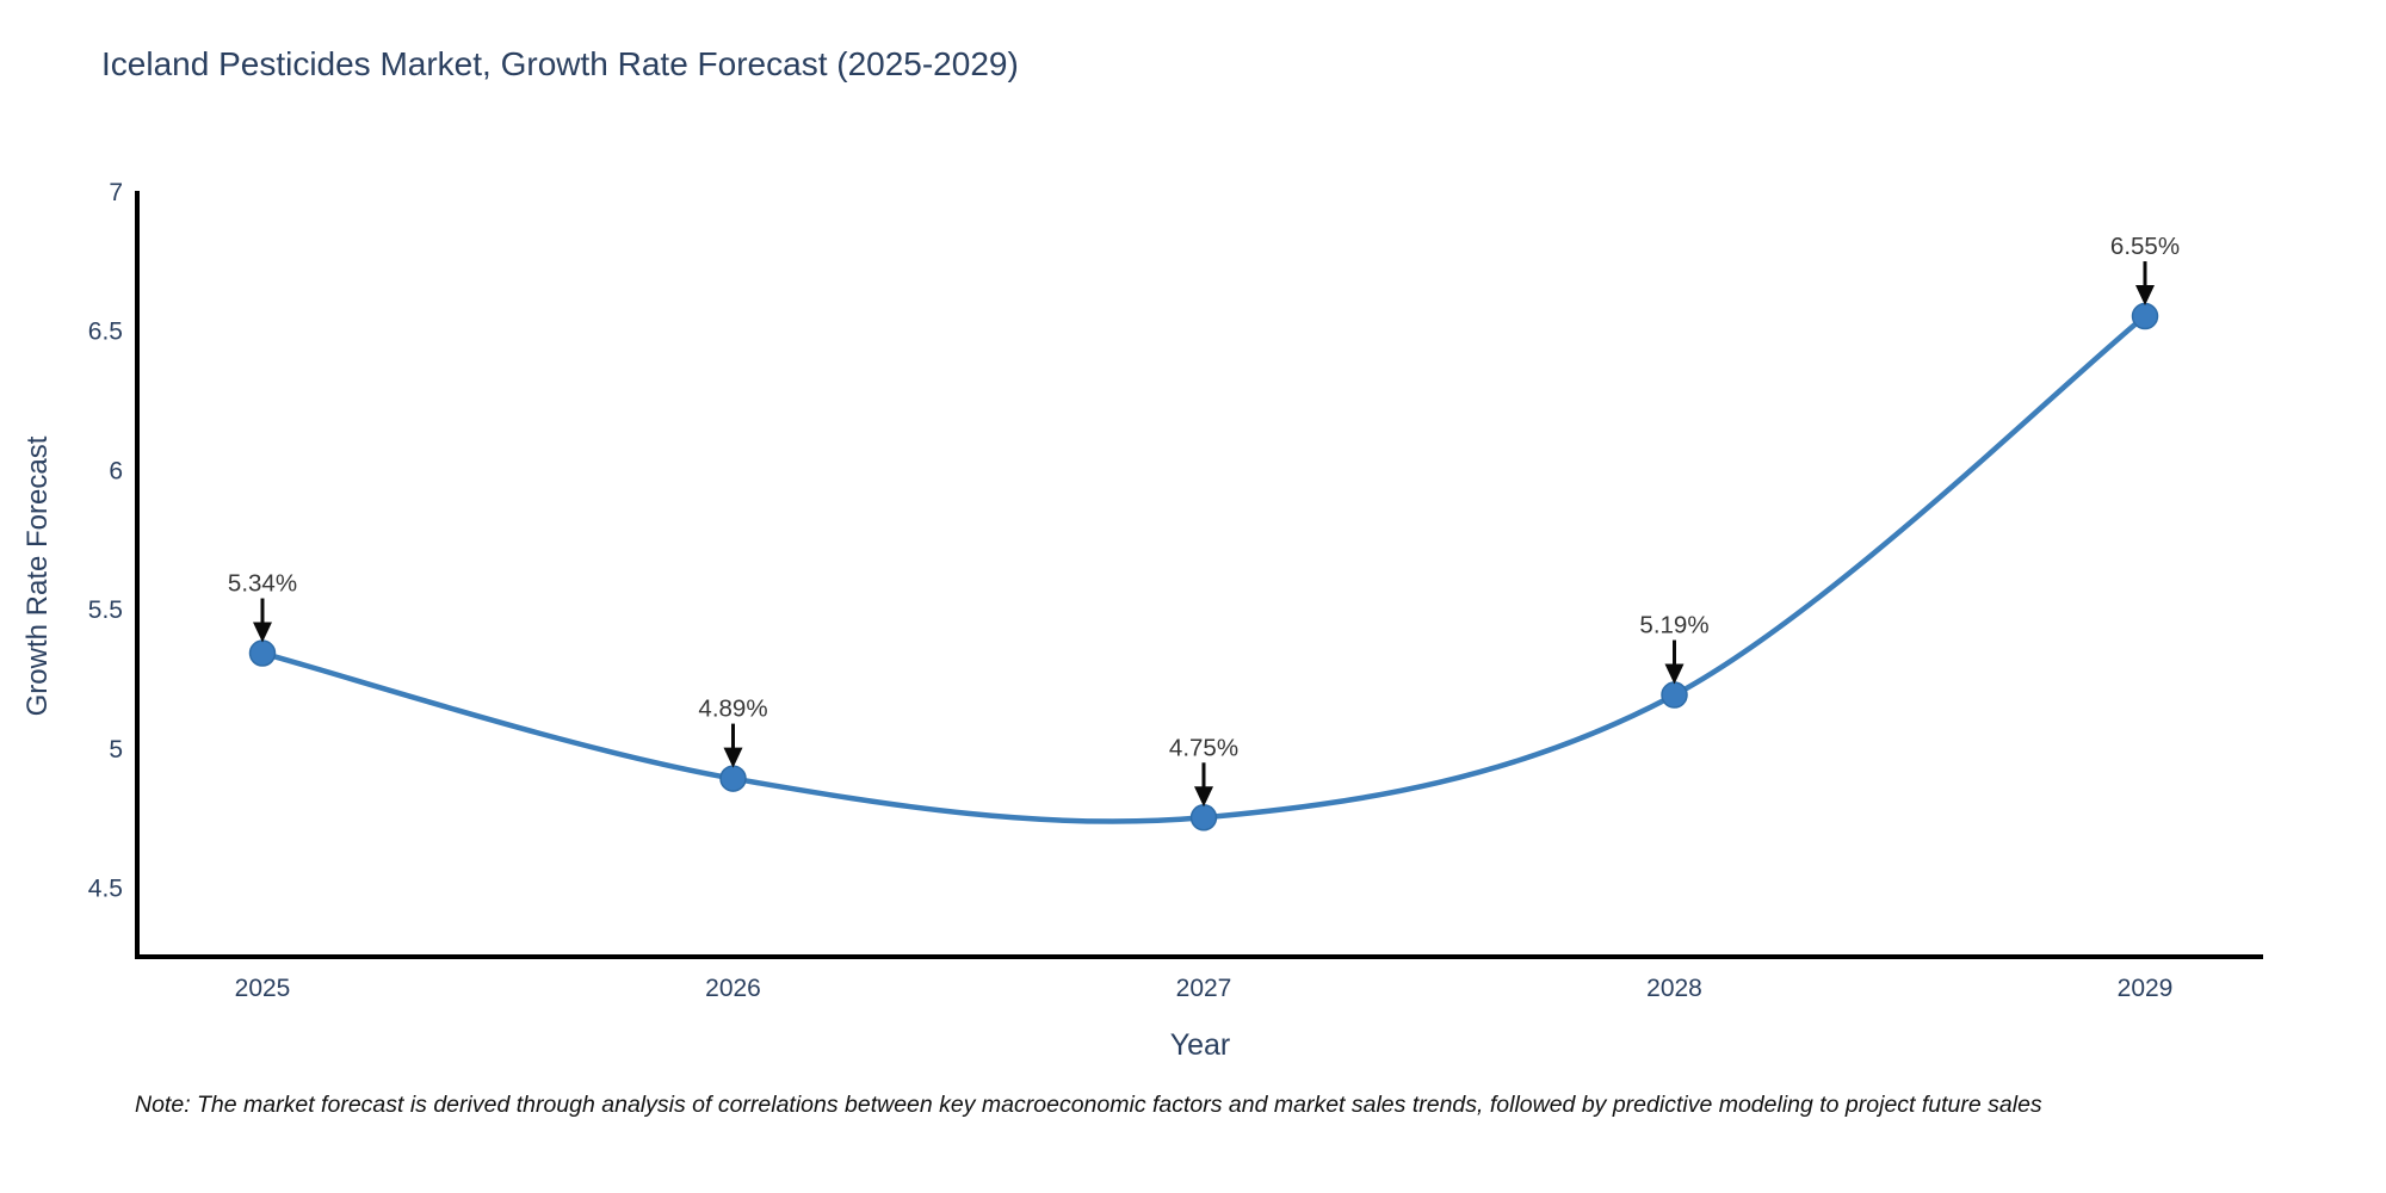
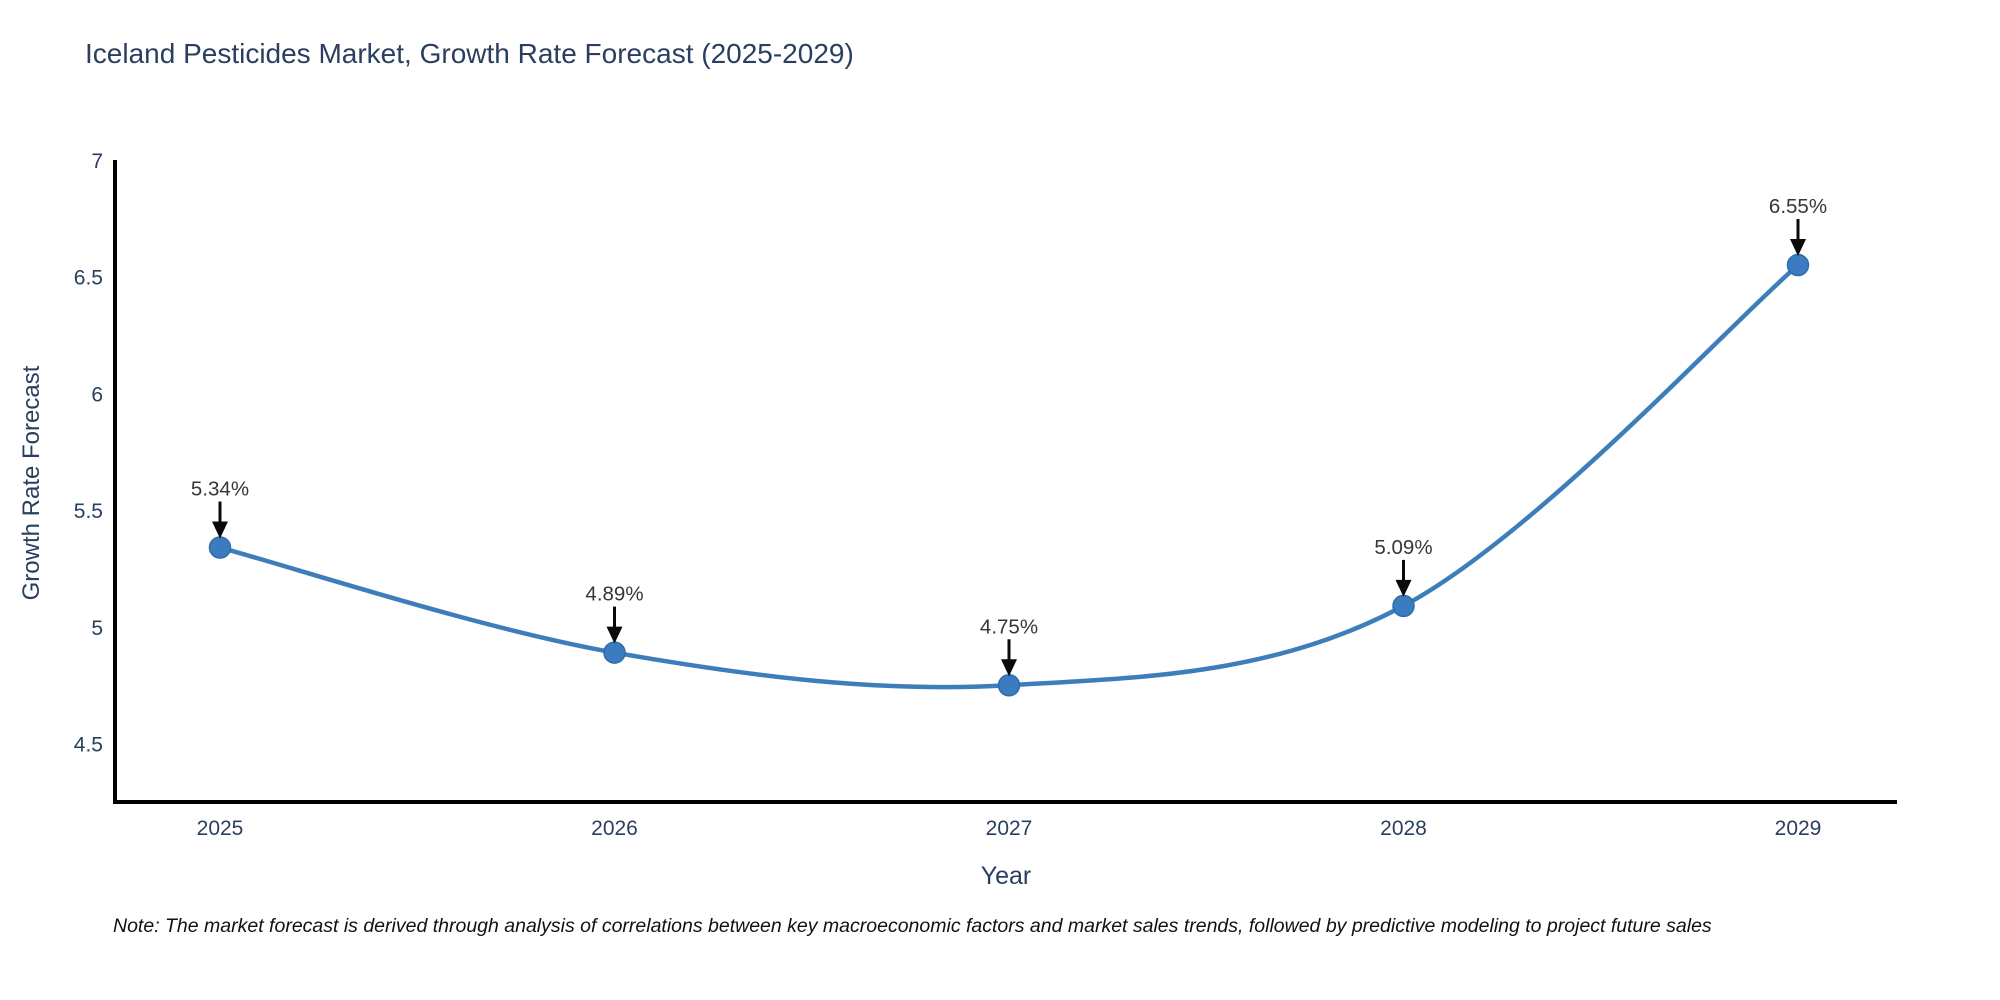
2028: 5.19% -> 5.09%
